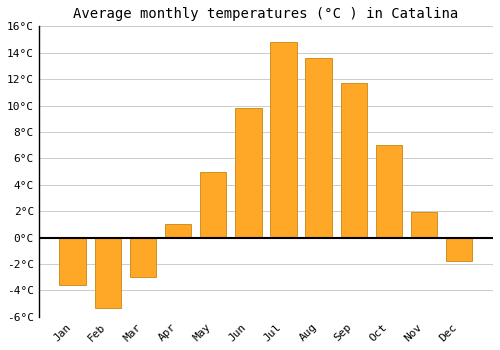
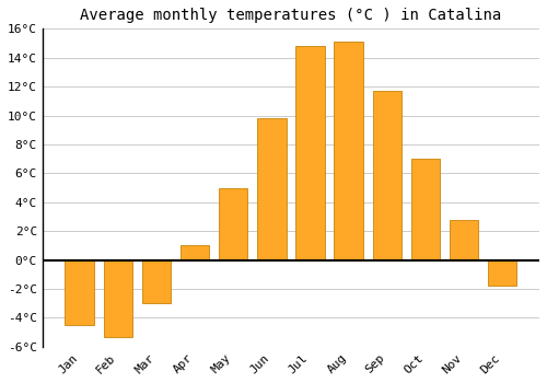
Jan: -3.6°C -> -4.5°C
Aug: 13.6°C -> 15.1°C
Nov: 1.9°C -> 2.8°C
